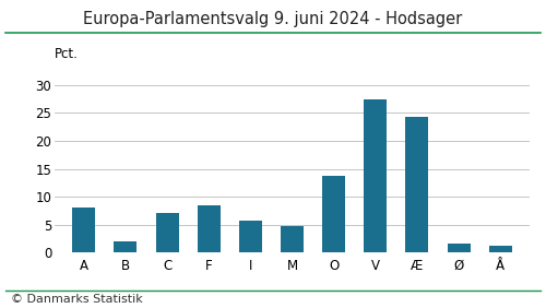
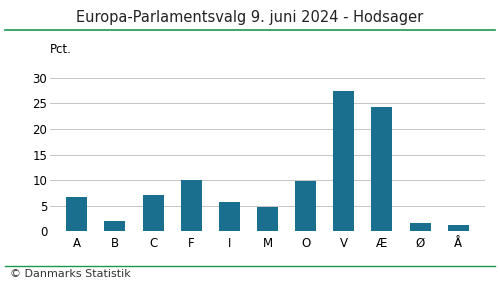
A: 8.0 -> 6.7
F: 8.4 -> 10.1
O: 13.8 -> 9.8
